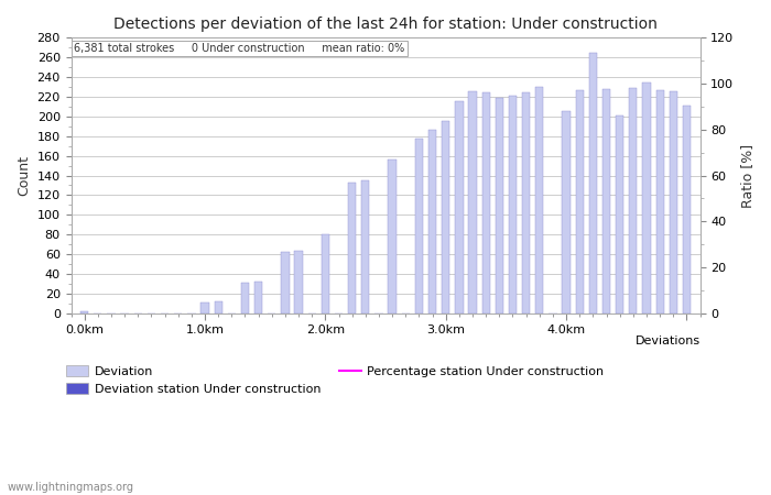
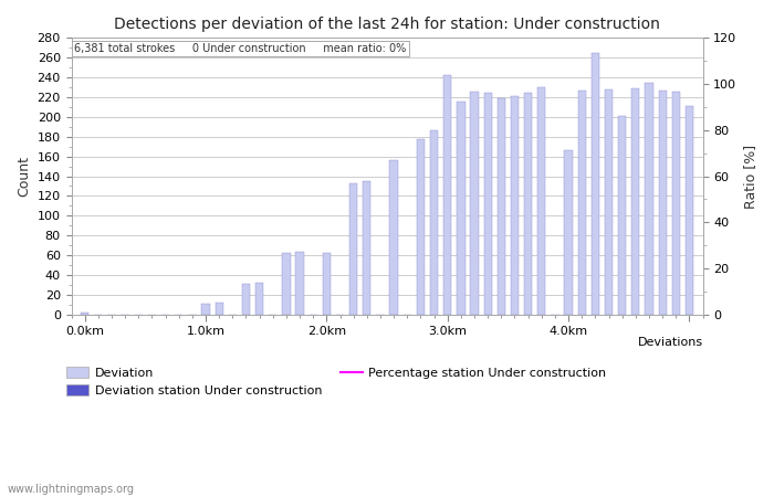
2.0km: 80 -> 62
3.0km: 195 -> 242
4.0km: 205 -> 166
